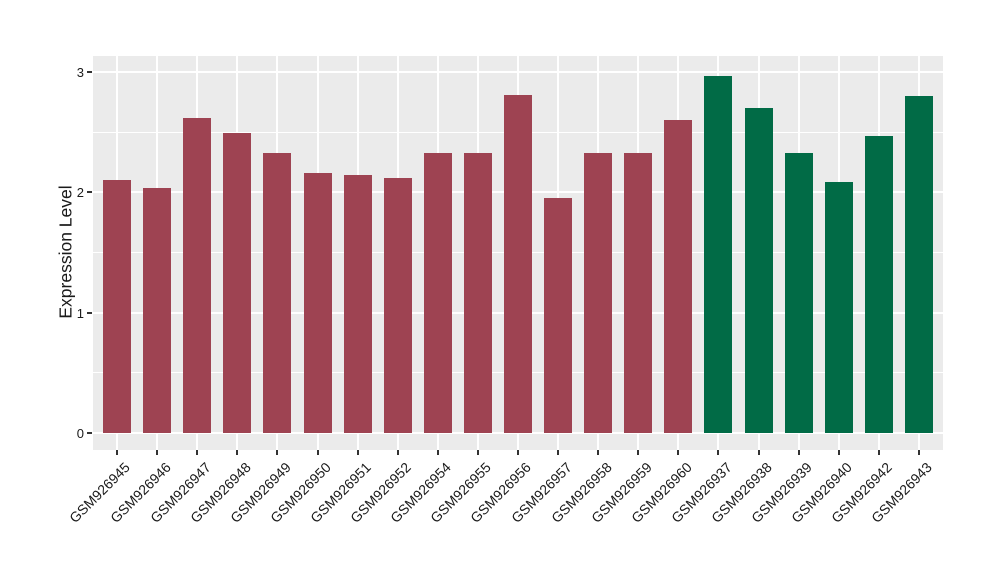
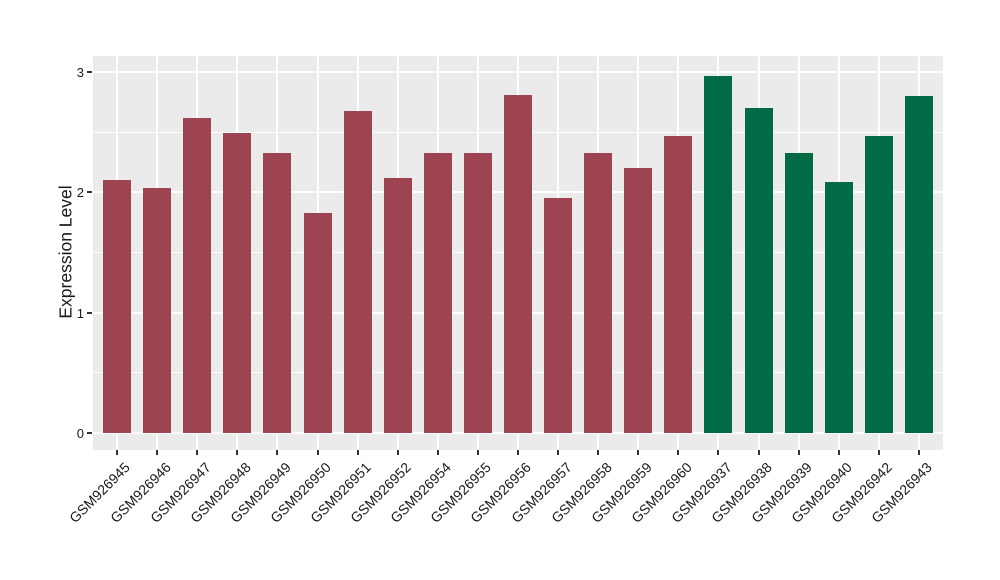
GSM926950: 2.16 -> 1.83
GSM926951: 2.14 -> 2.68
GSM926959: 2.33 -> 2.20
GSM926960: 2.60 -> 2.47
